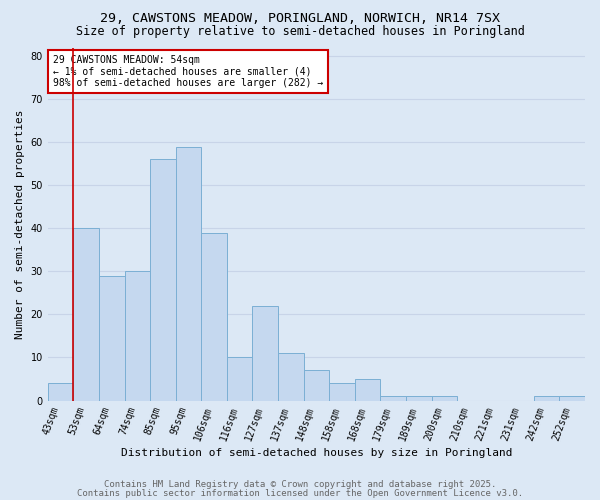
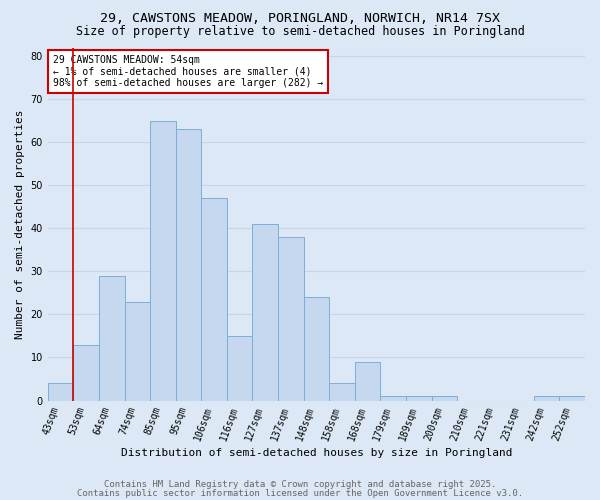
53sqm: 40 -> 13
74sqm: 30 -> 23
85sqm: 56 -> 65
95sqm: 59 -> 63
106sqm: 39 -> 47
116sqm: 10 -> 15
127sqm: 22 -> 41
137sqm: 11 -> 38
148sqm: 7 -> 24
168sqm: 5 -> 9
